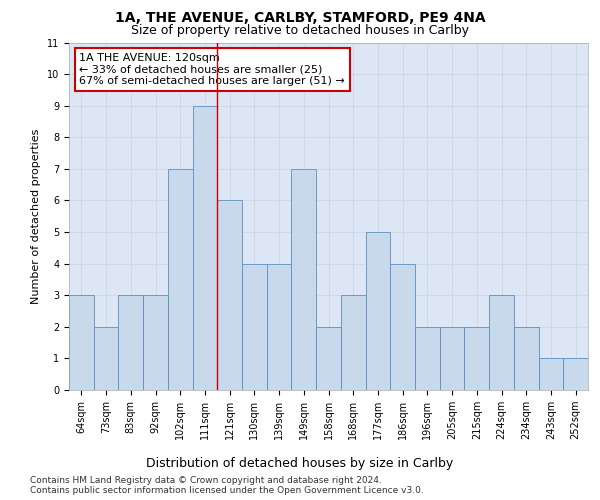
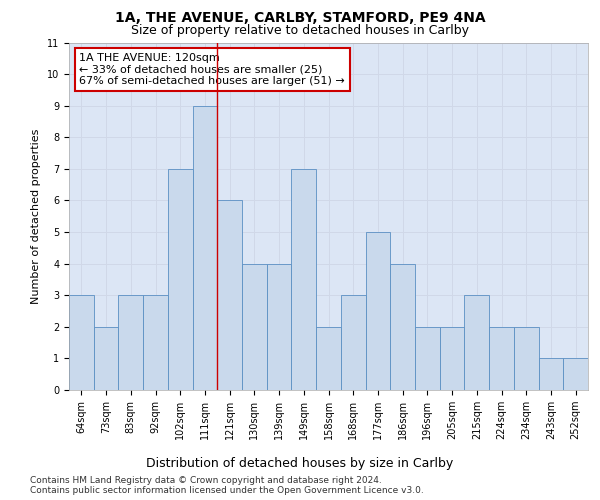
215sqm: 2 -> 3
224sqm: 3 -> 2
